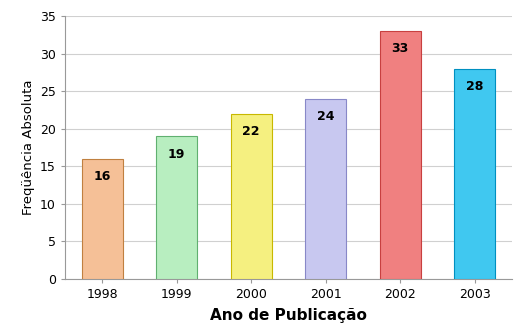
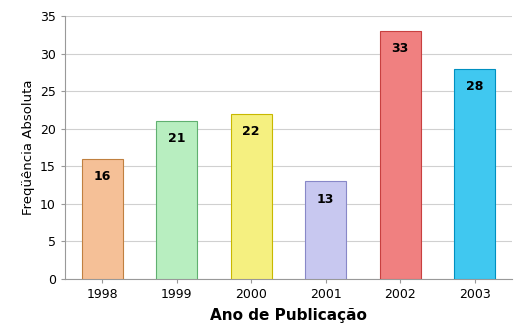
1999: 19 -> 21
2001: 24 -> 13
